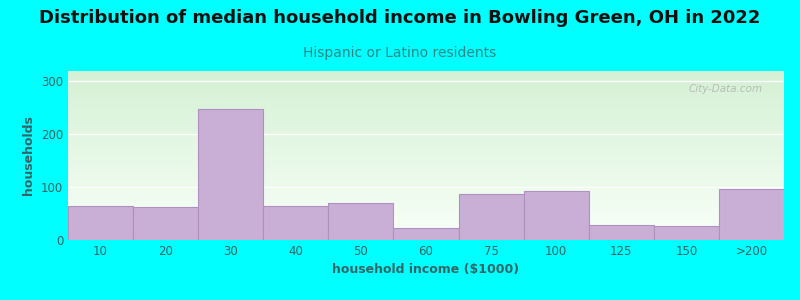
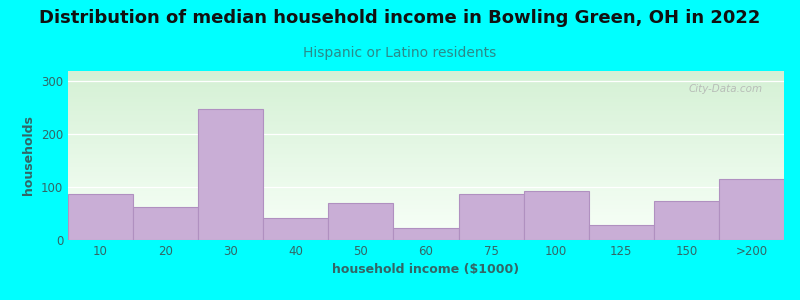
10: 65 -> 86
40: 65 -> 42
150: 27 -> 74
>200: 96 -> 116
